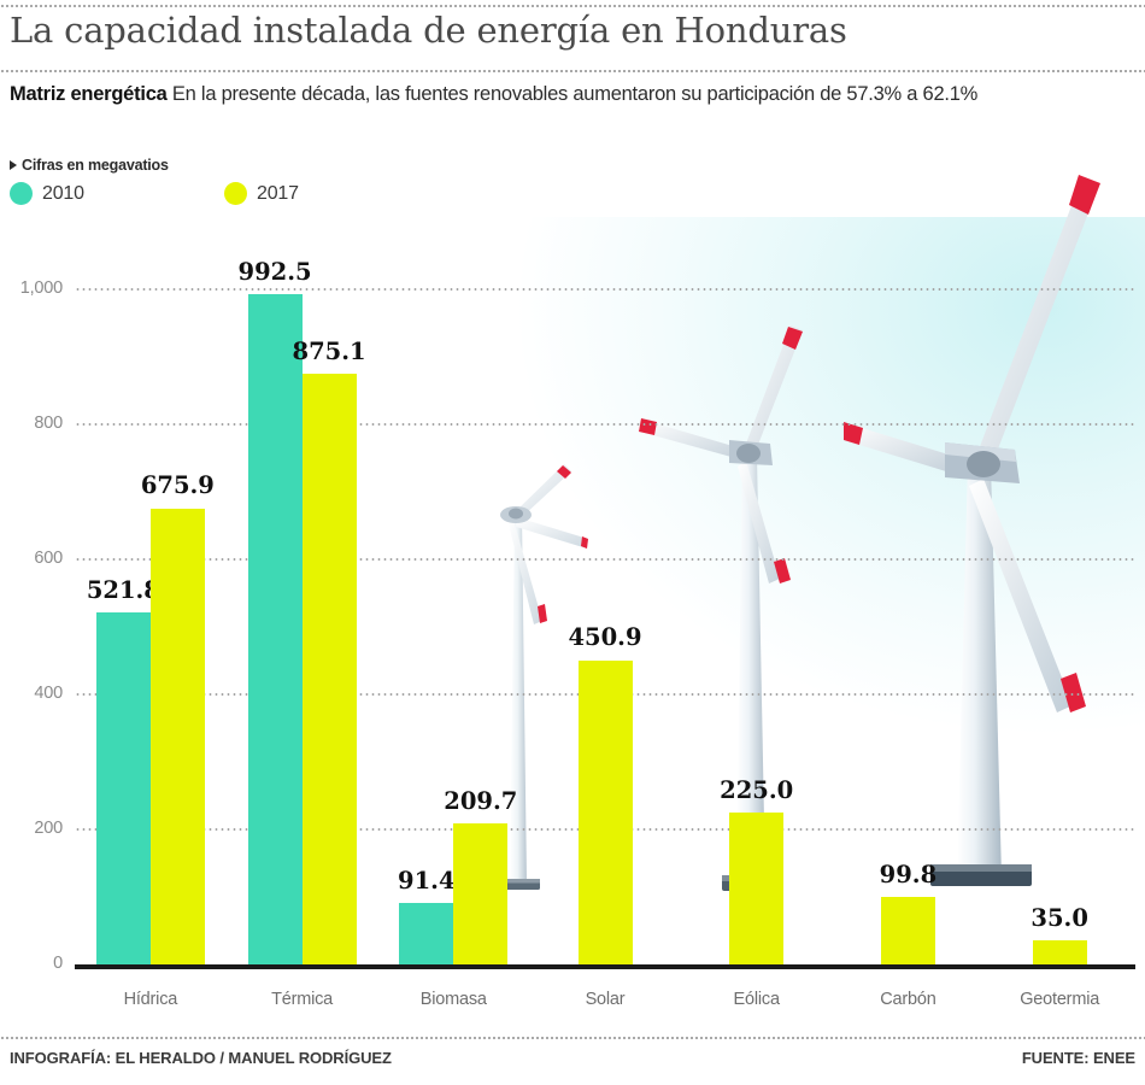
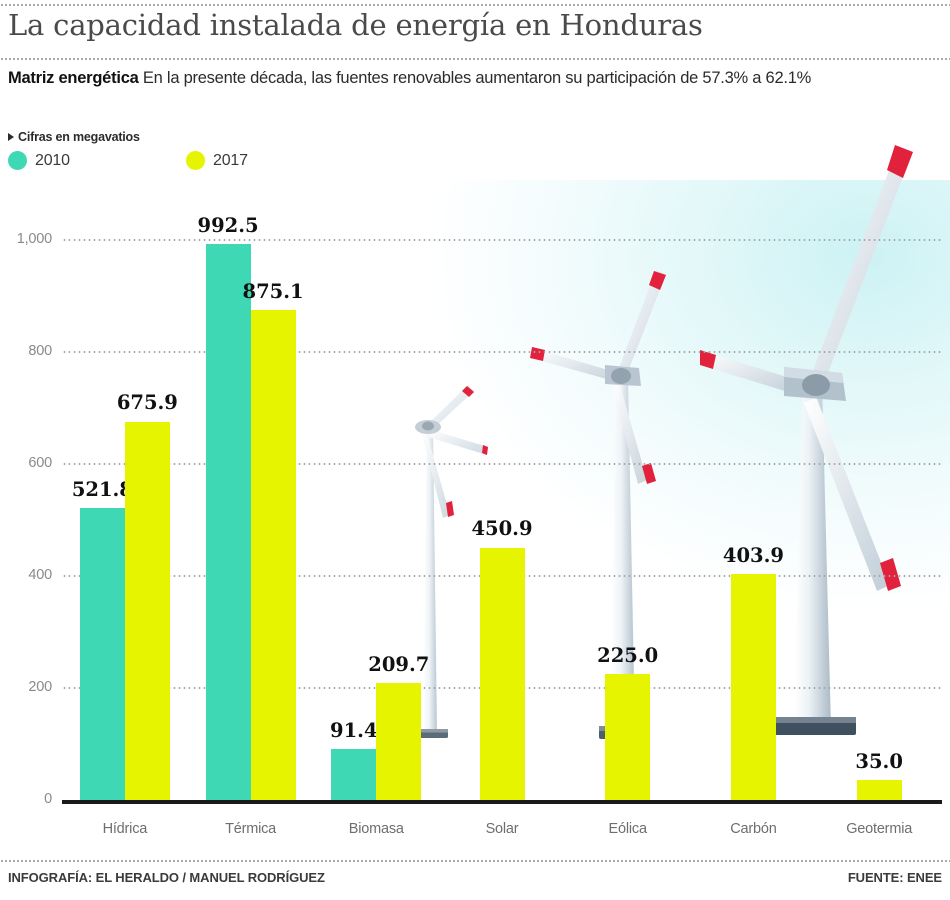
2017/Carbón: 99.8 -> 403.9
